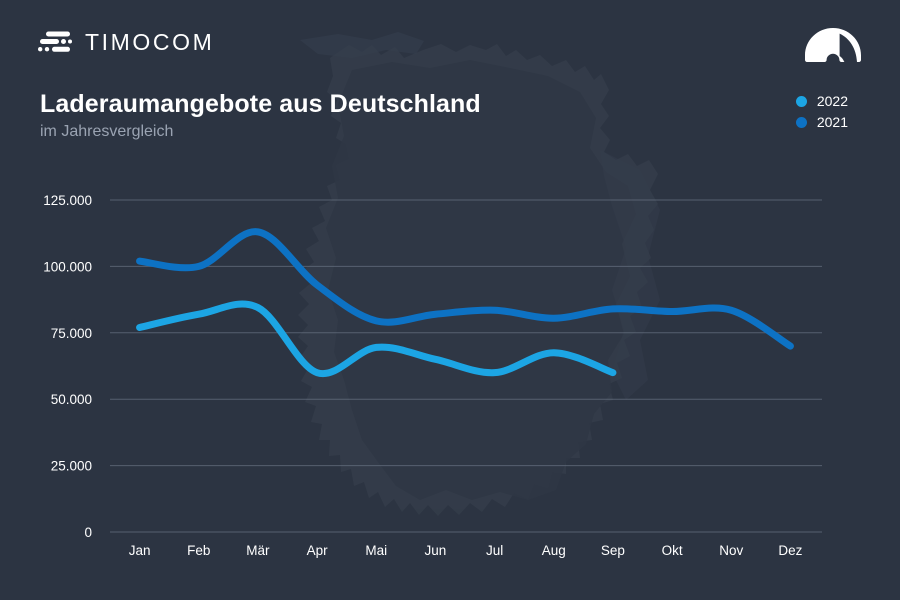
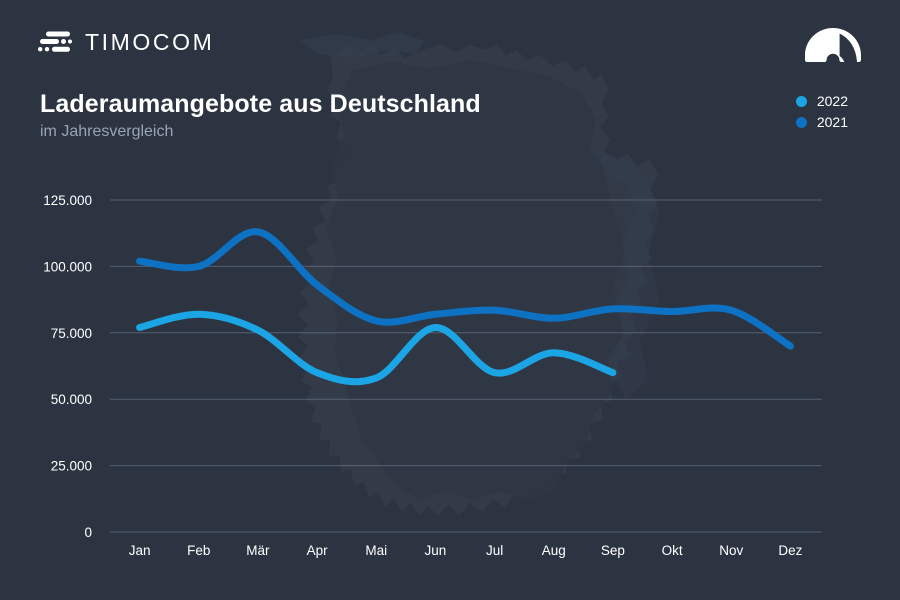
2022/Mär: 84000 -> 76000
2022/Mai: 70000 -> 58000
2022/Jun: 65000 -> 77000
